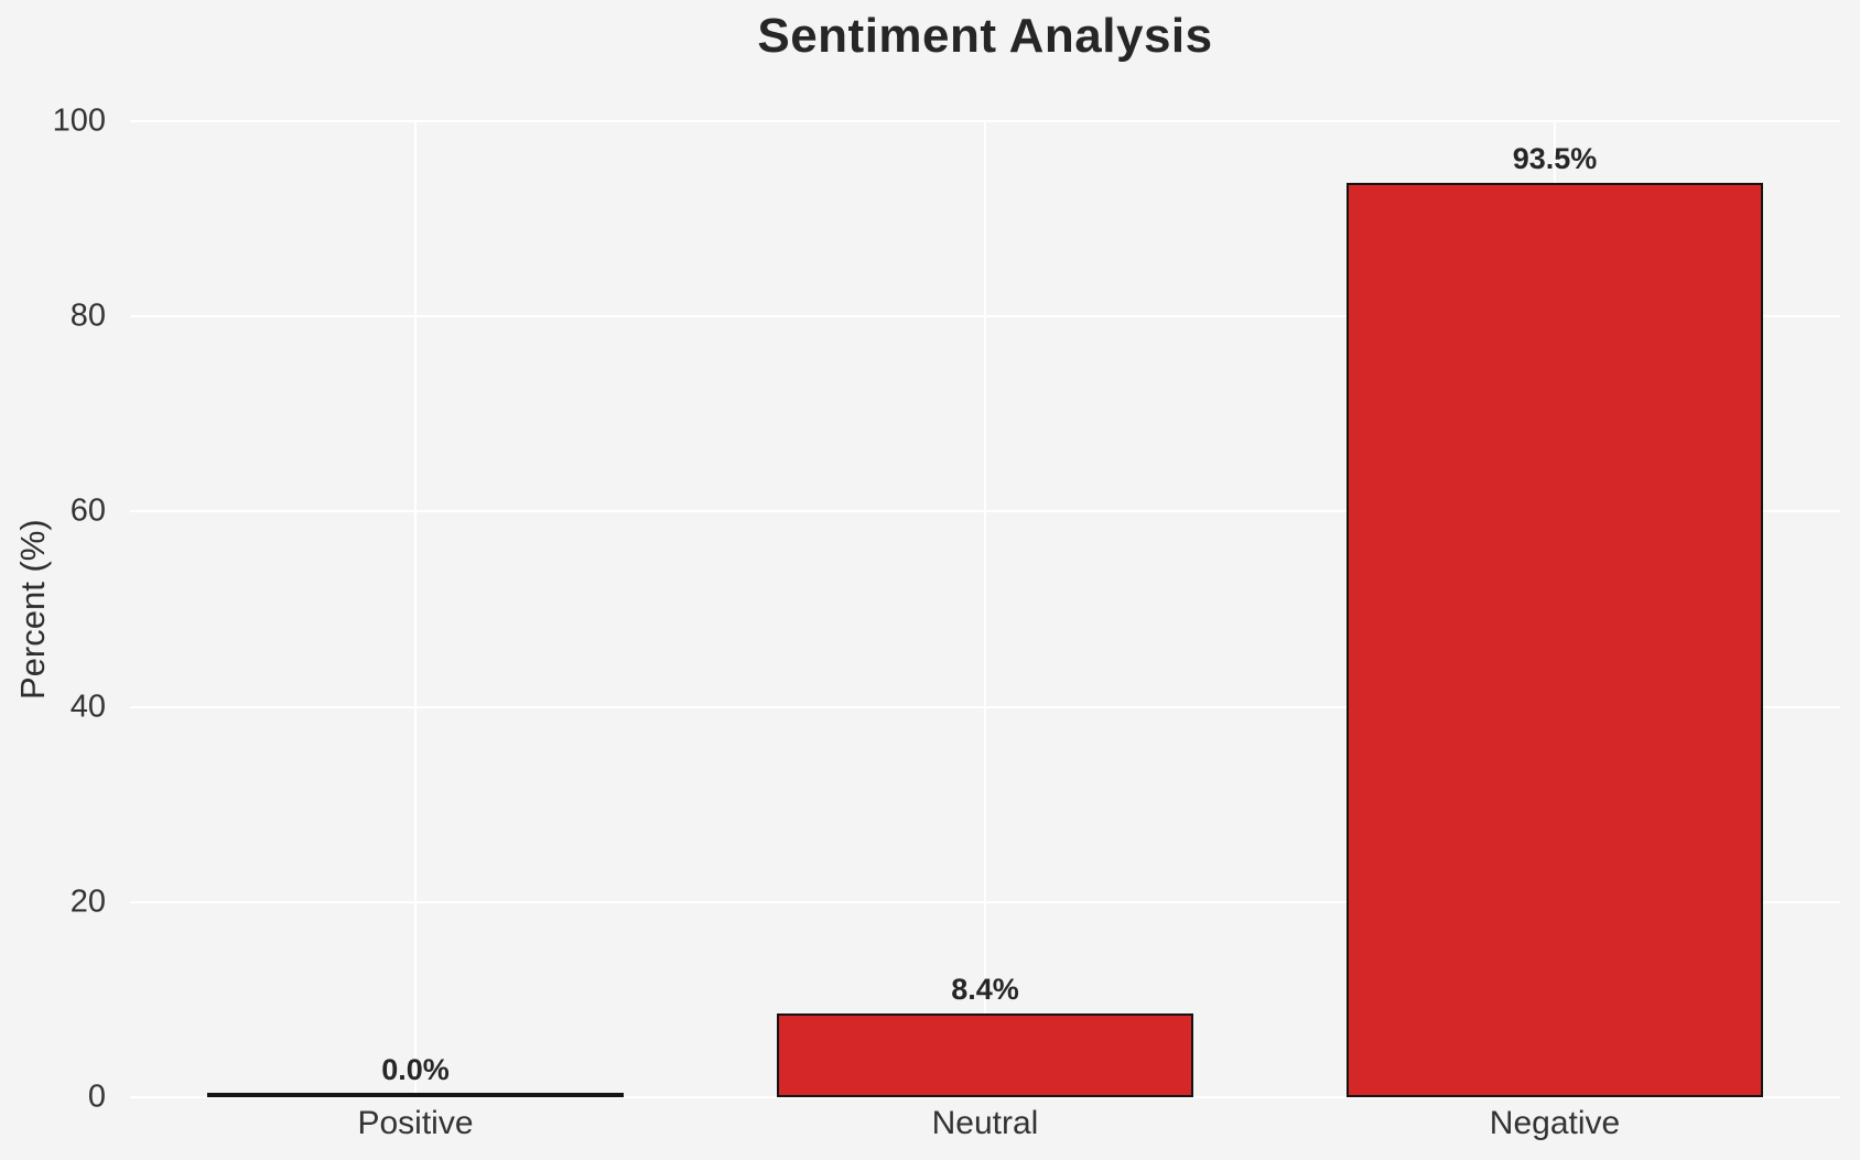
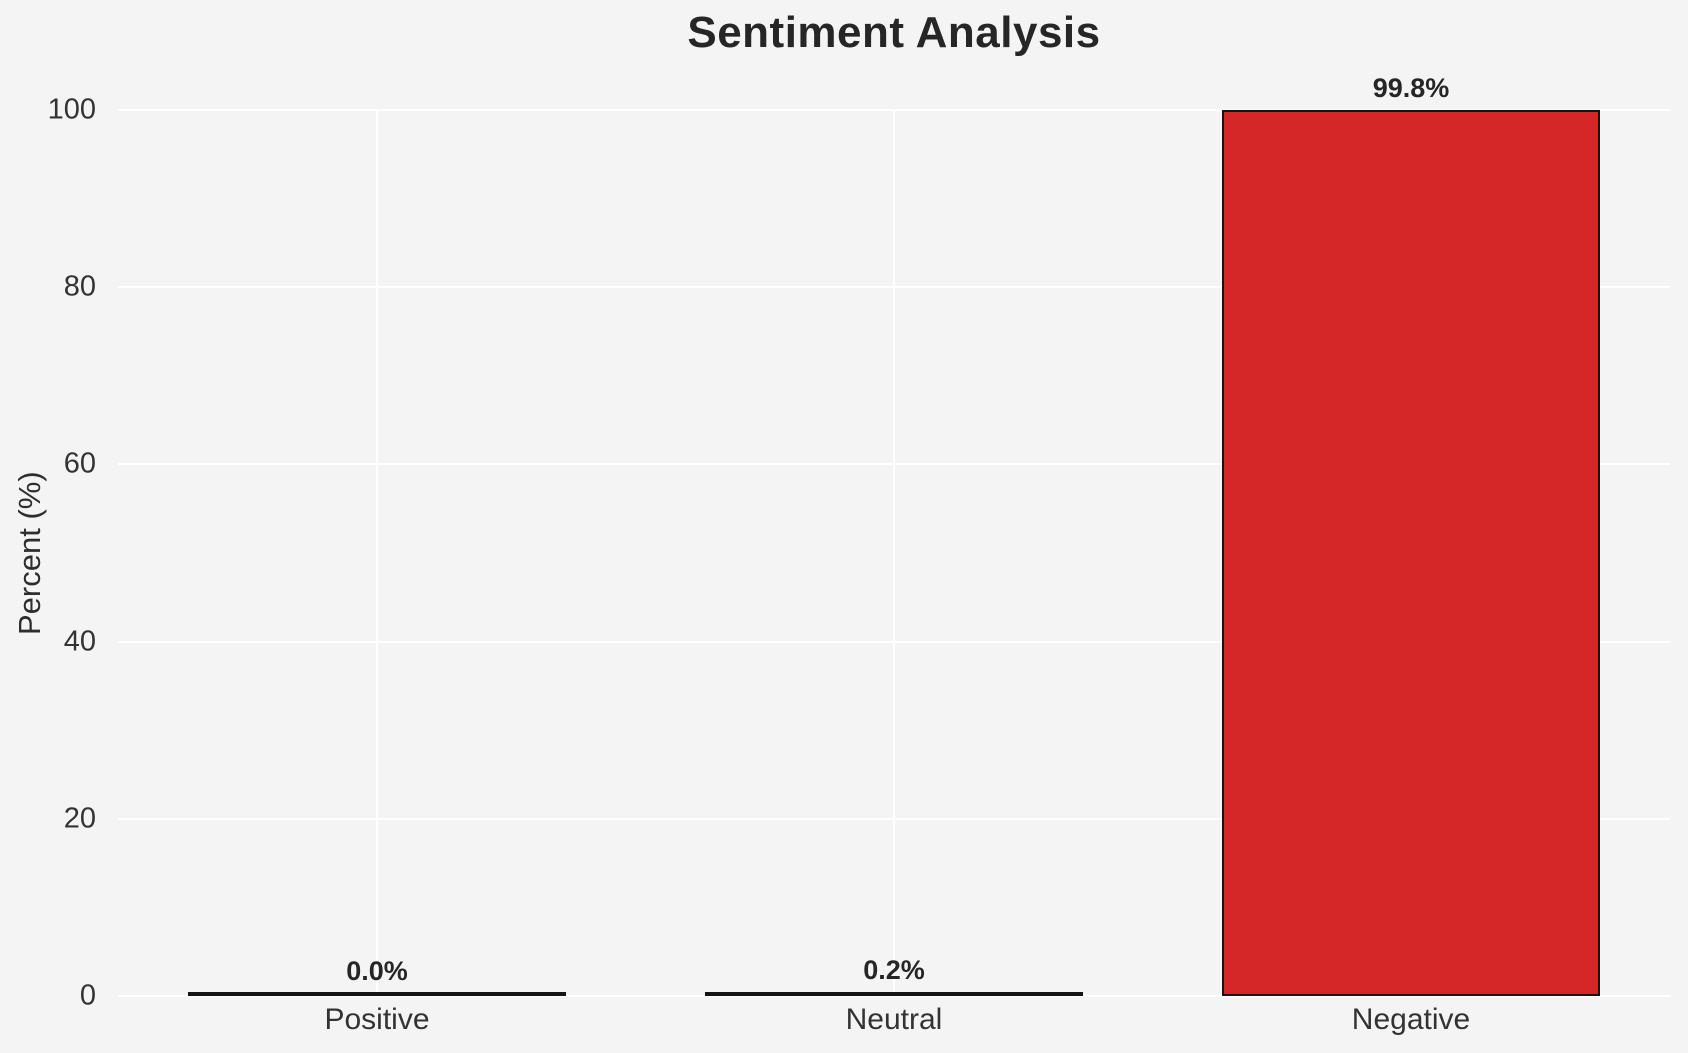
Neutral: 8.4% -> 0.2%
Negative: 93.5% -> 99.8%
